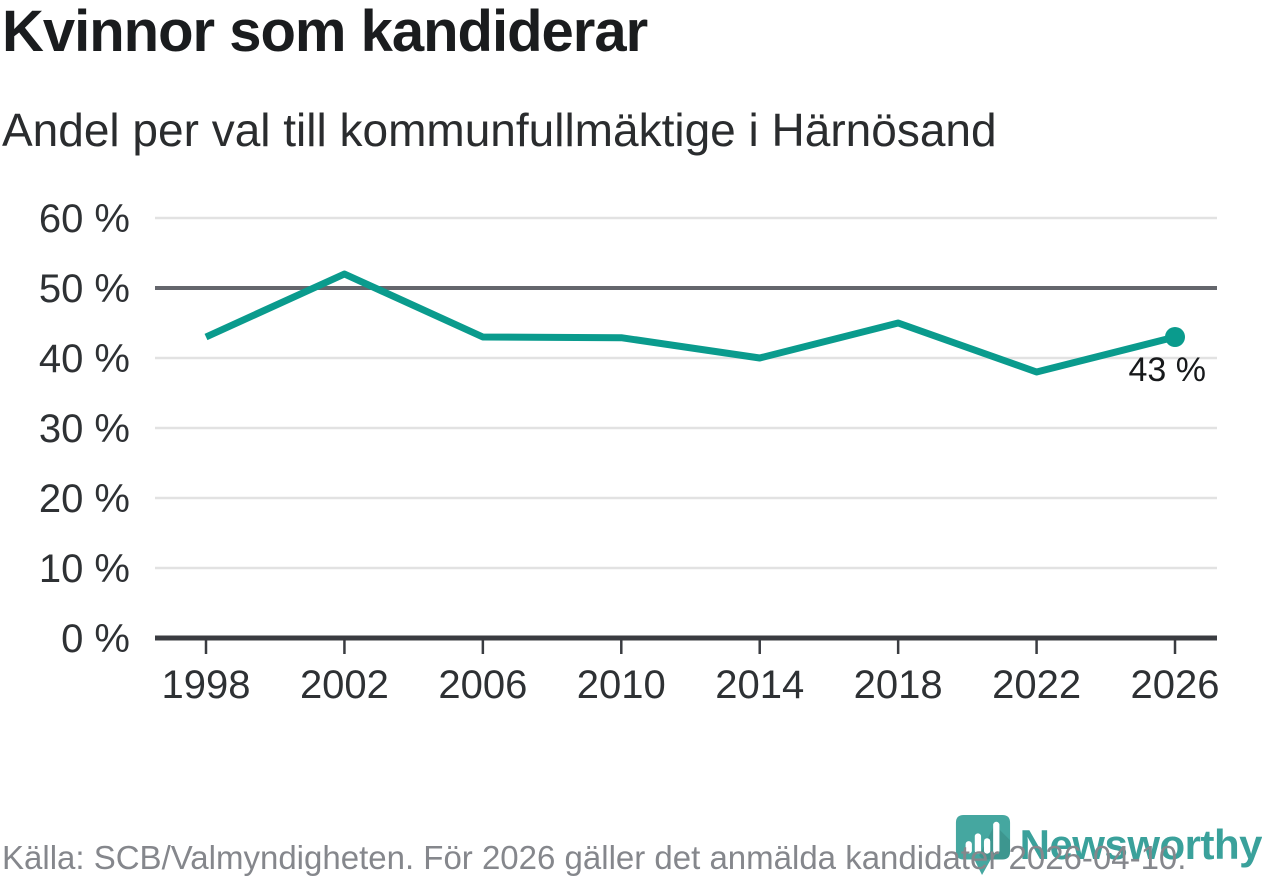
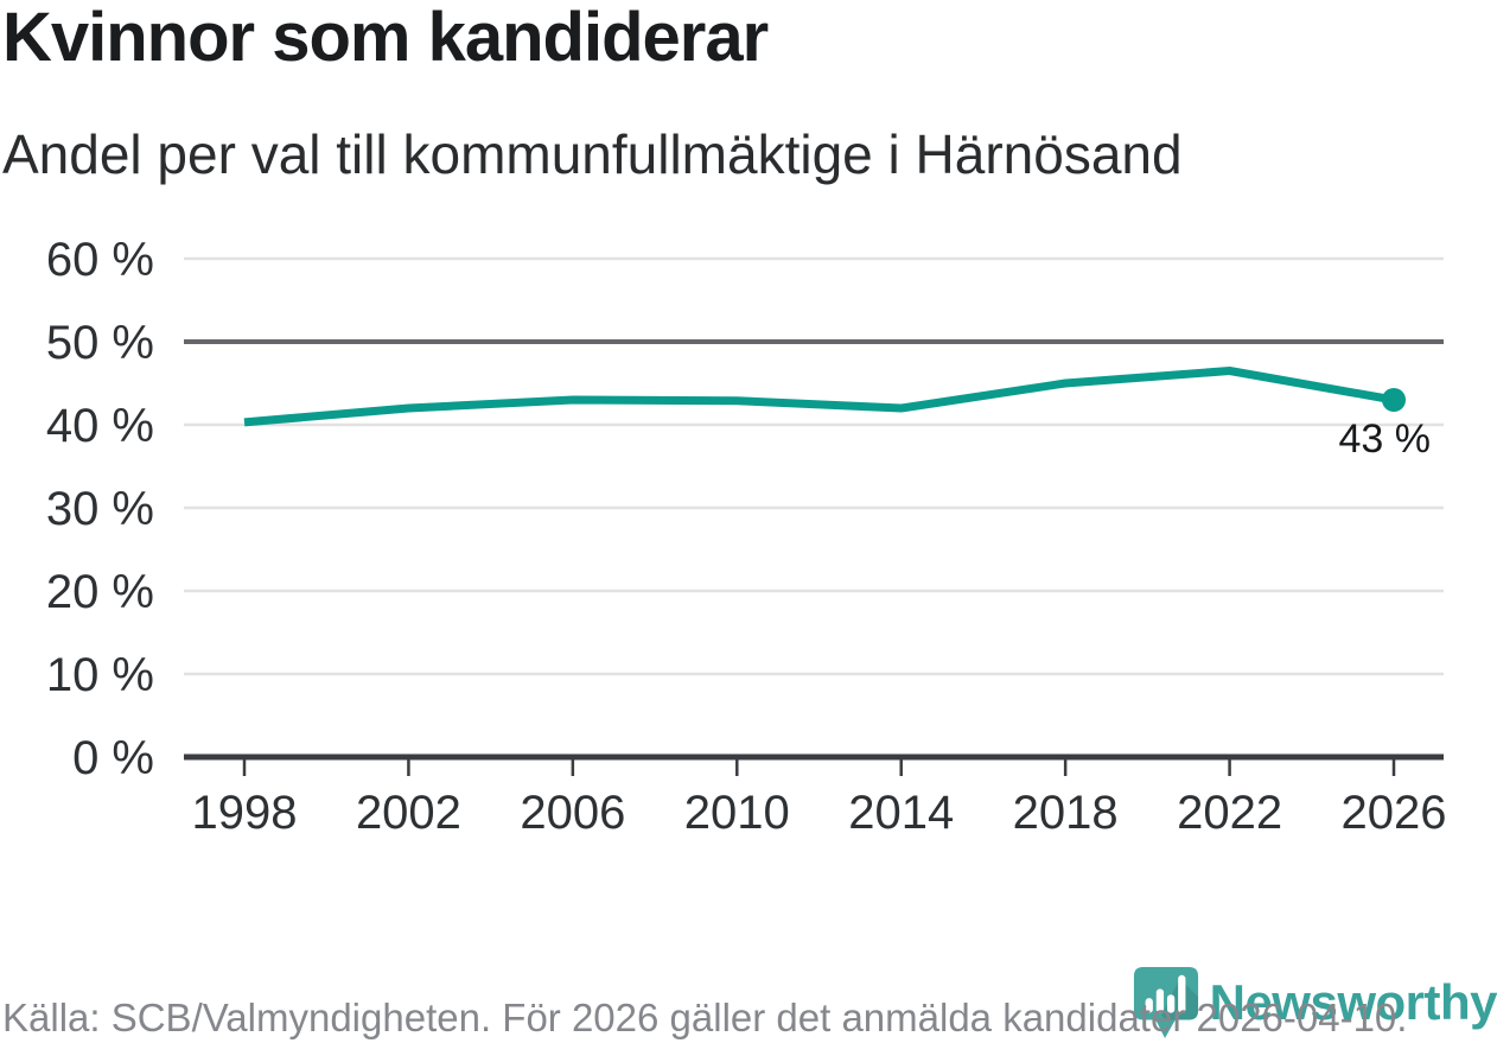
1998: 43% -> 40%
2002: 52% -> 42%
2014: 40% -> 42%
2022: 38% -> 46%
